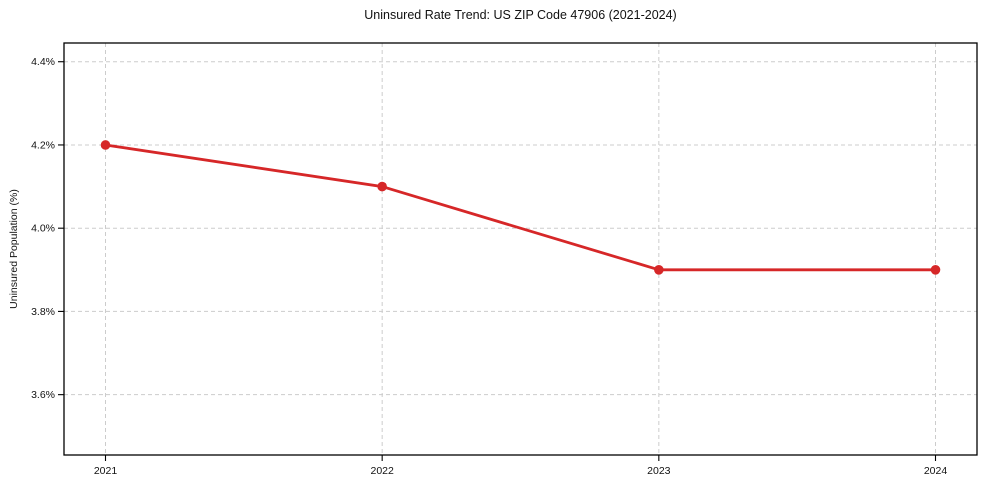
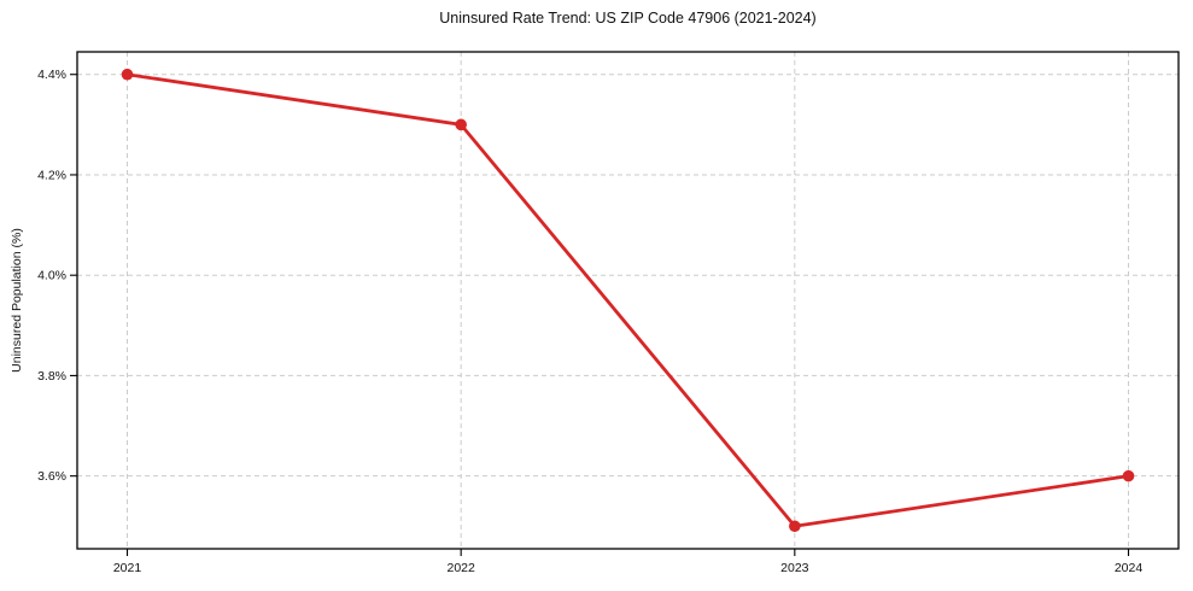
2021: 4.2% -> 4.4%
2022: 4.1% -> 4.3%
2023: 3.9% -> 3.5%
2024: 3.9% -> 3.6%
